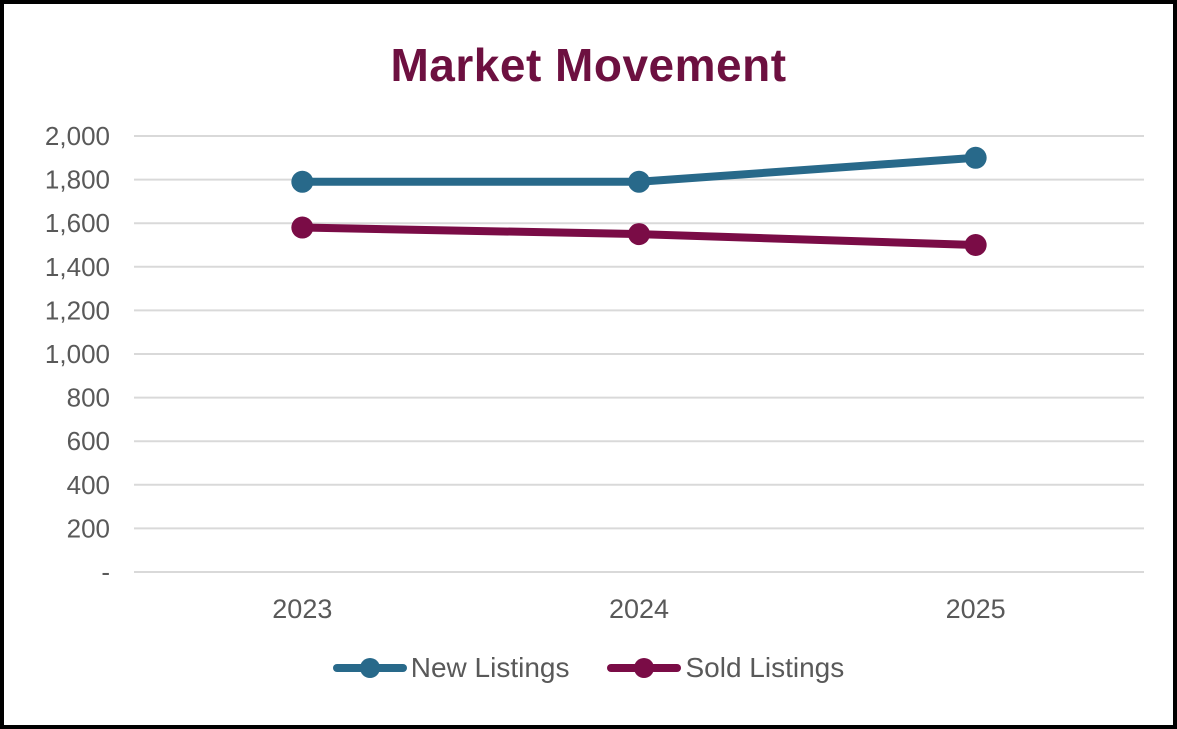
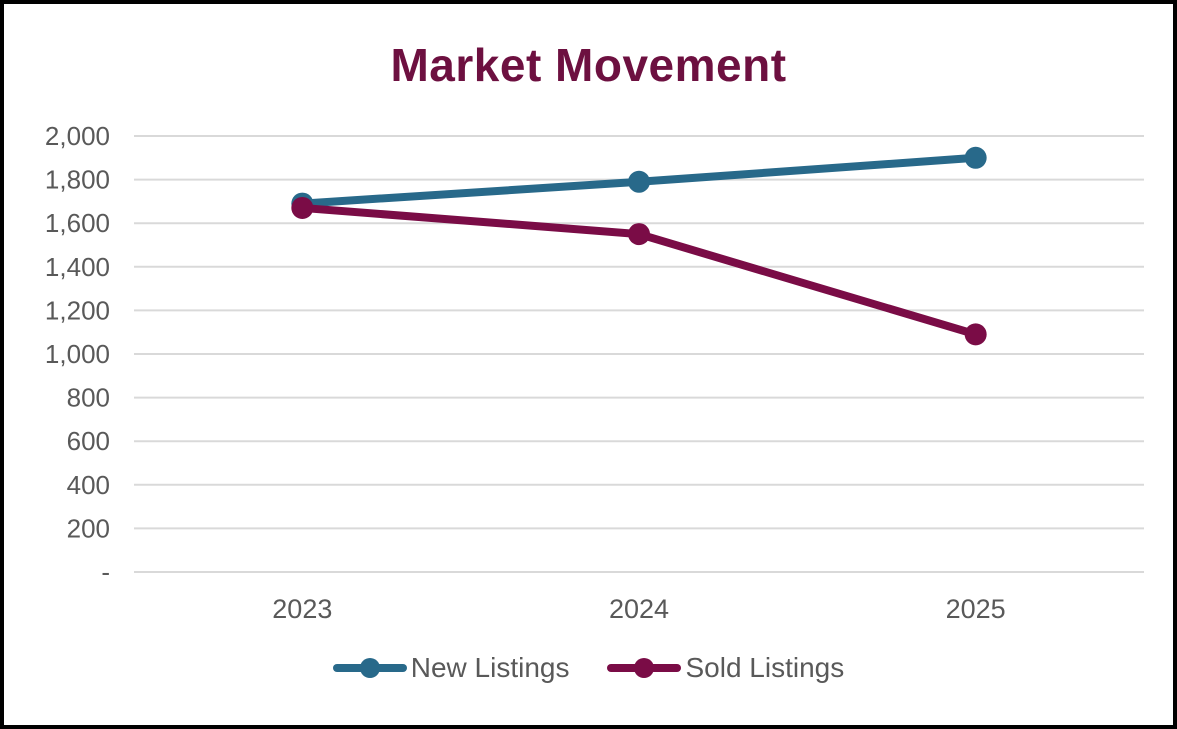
New Listings/2023: 1790 -> 1690
Sold Listings/2023: 1580 -> 1670
Sold Listings/2025: 1500 -> 1090
